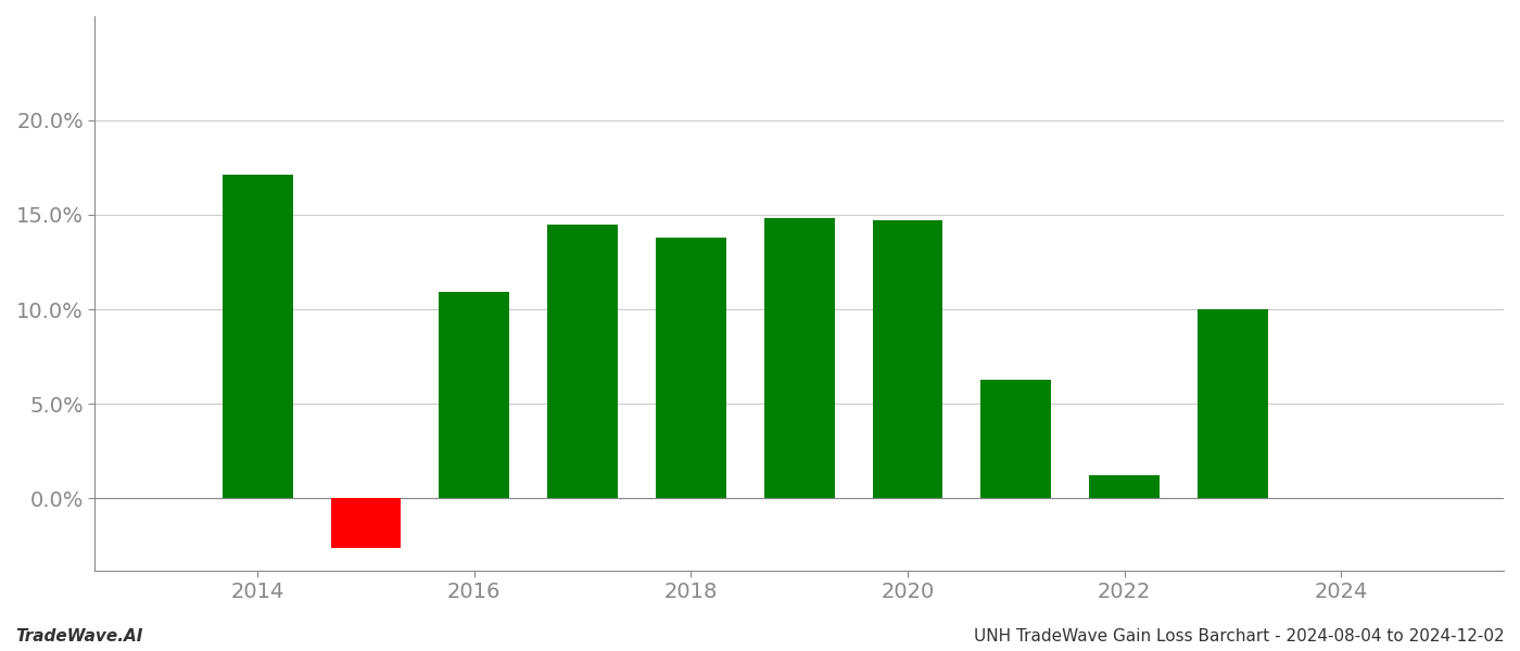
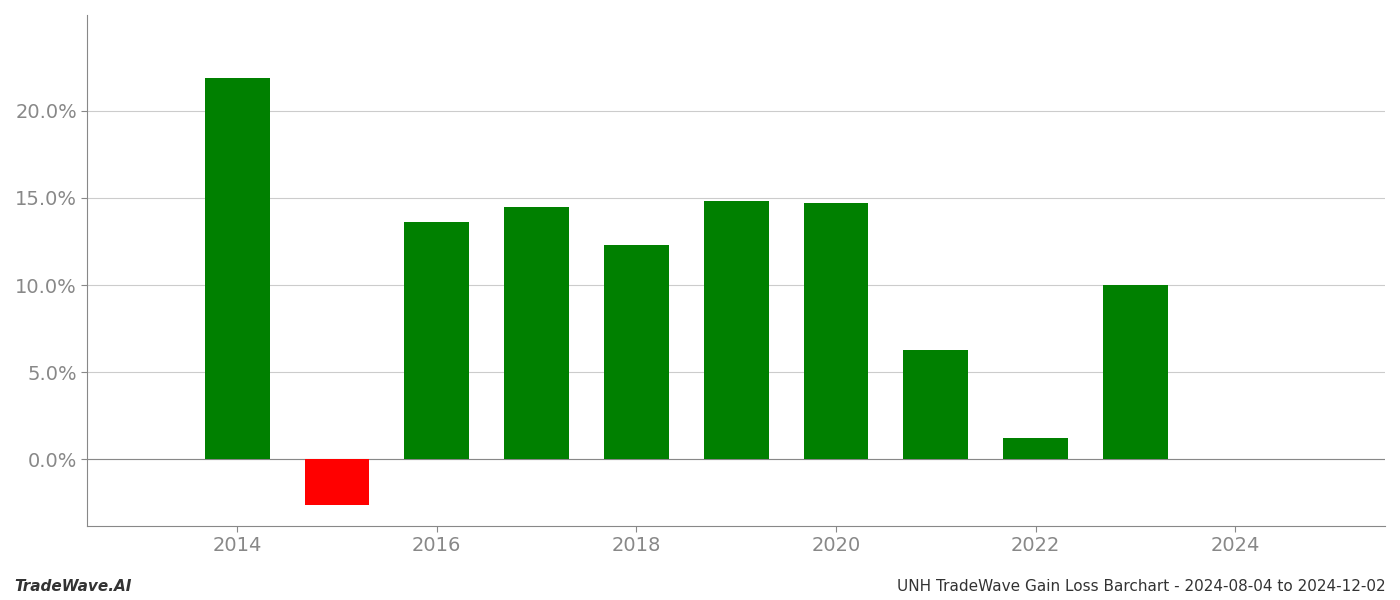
2014: 17.1% -> 21.9%
2016: 10.9% -> 13.6%
2018: 13.8% -> 12.3%
